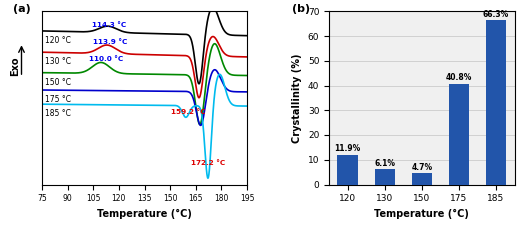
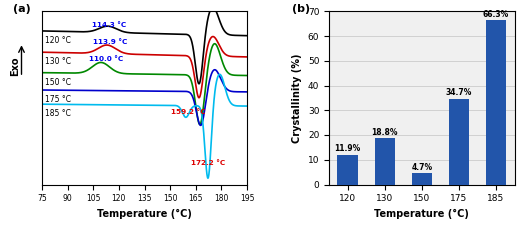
130: 6.1% -> 18.8%
175: 40.8% -> 34.7%
